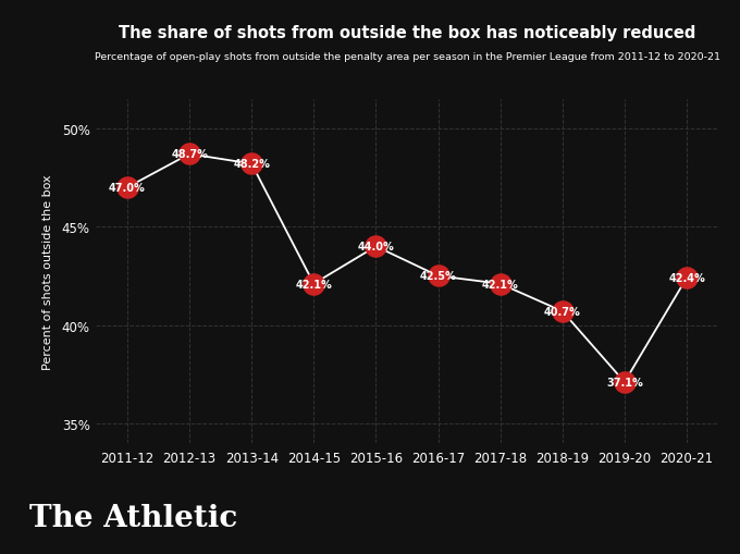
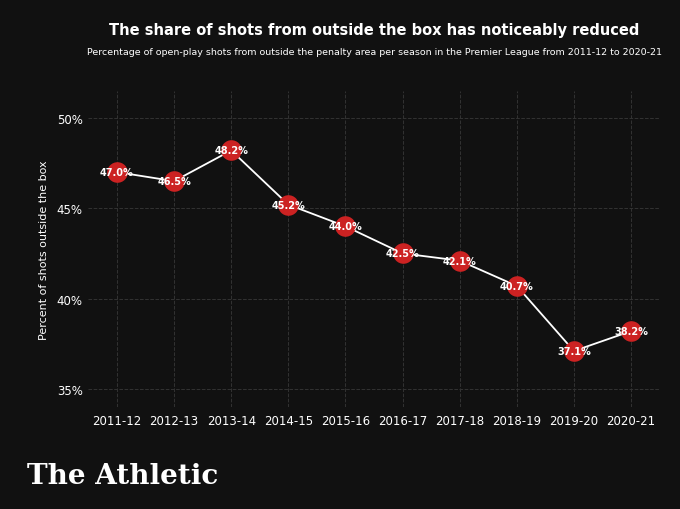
2012-13: 48.7% -> 46.5%
2014-15: 42.1% -> 45.2%
2020-21: 42.4% -> 38.2%
